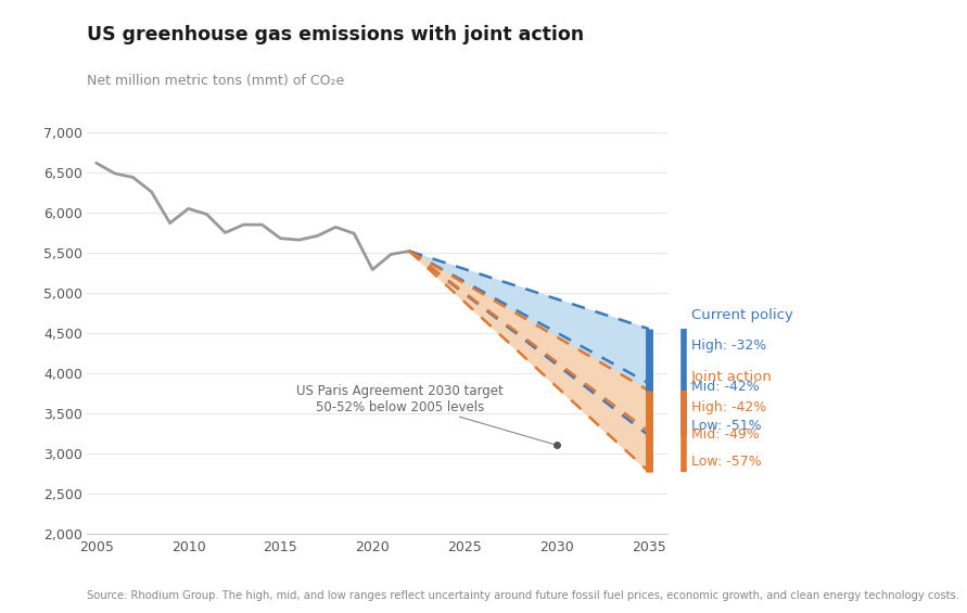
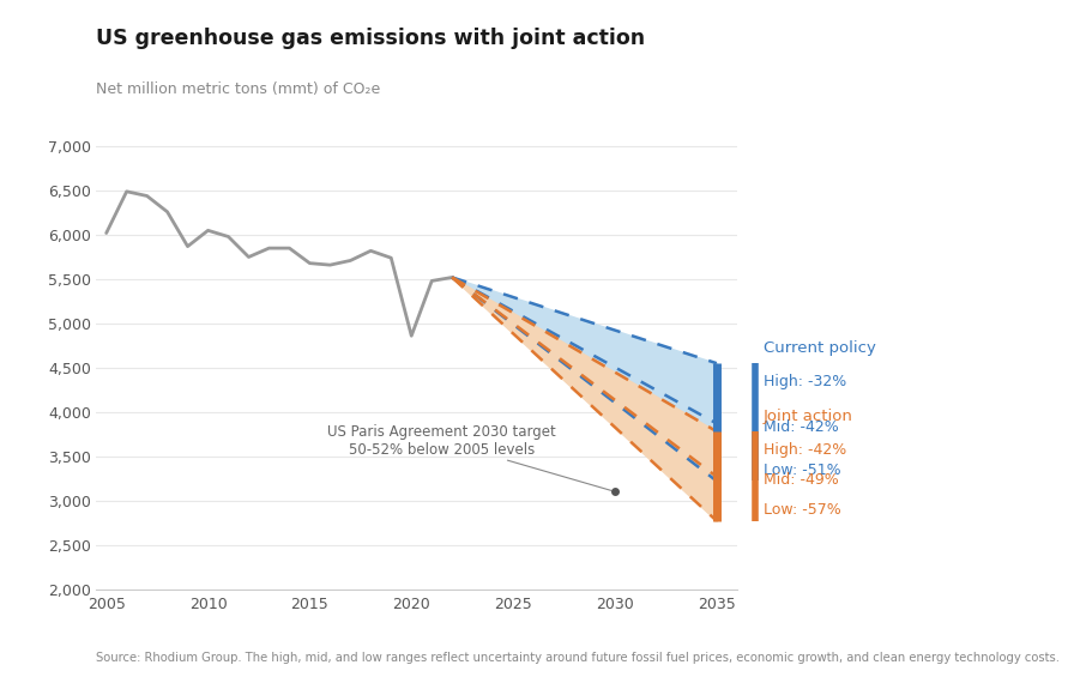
2005: 6,620 -> 6,020
2020: 5,290 -> 4,860
